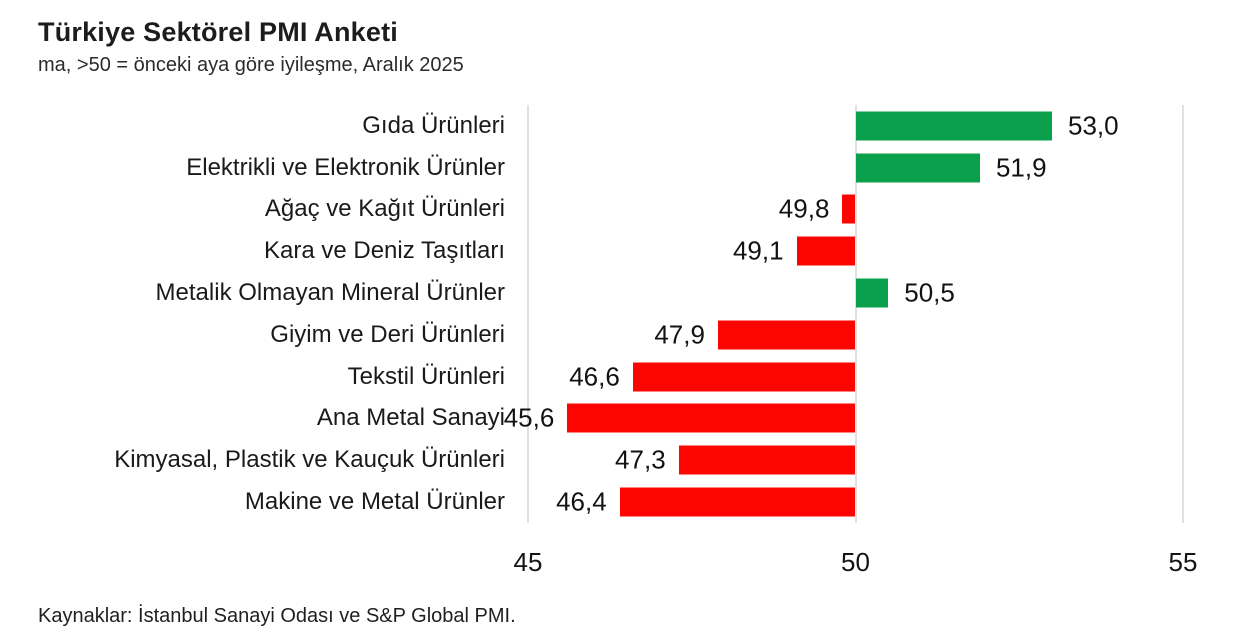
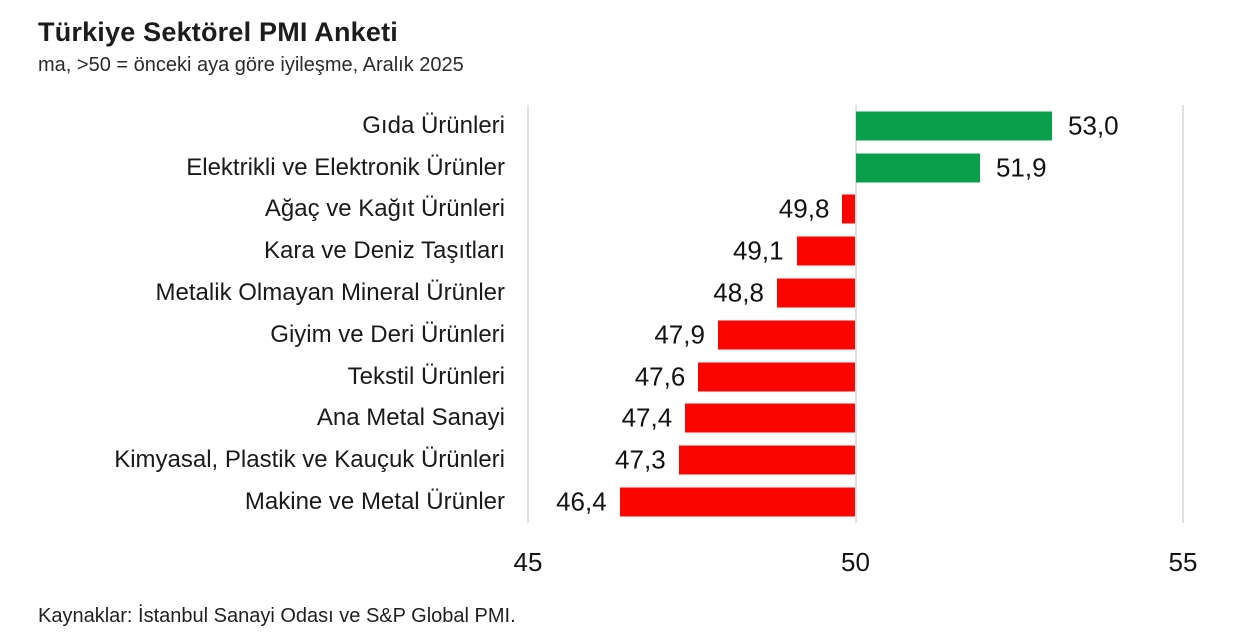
Metalik Olmayan Mineral Ürünler: 50,5 -> 48,8
Tekstil Ürünleri: 46,6 -> 47,6
Ana Metal Sanayi: 45,6 -> 47,4
